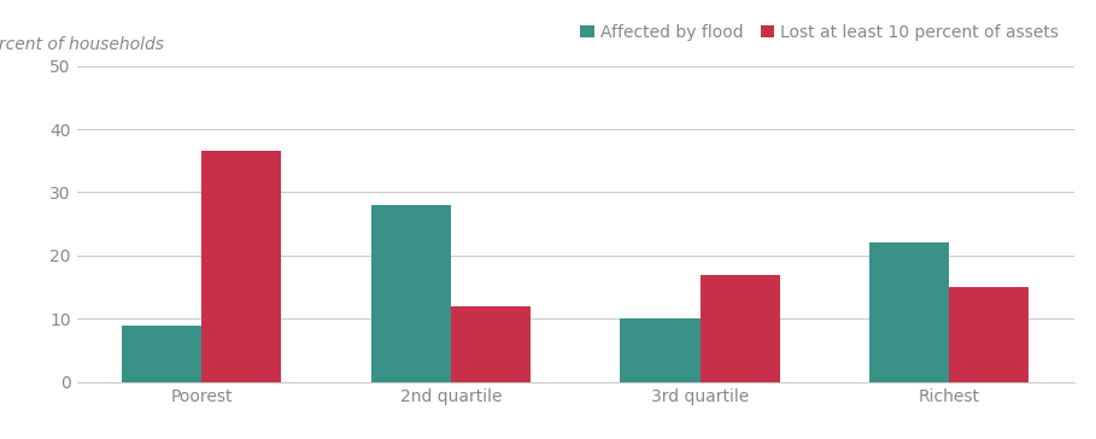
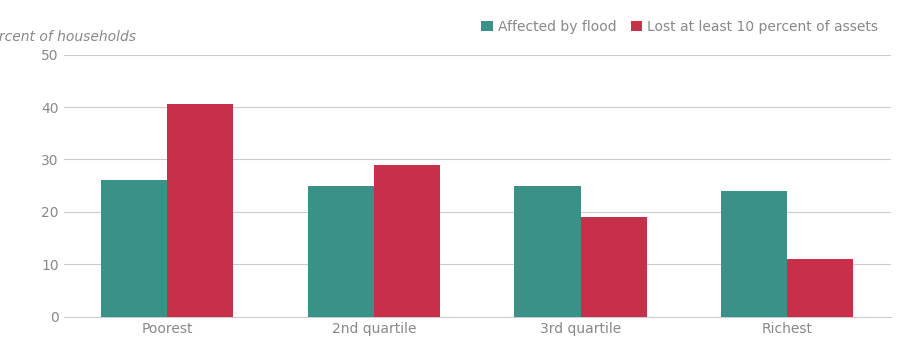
Affected by flood/Poorest: 9 -> 26
Lost at least 10 percent of assets/Poorest: 36.6 -> 40.5
Affected by flood/2nd quartile: 28 -> 25
Lost at least 10 percent of assets/2nd quartile: 12.0 -> 29.0
Affected by flood/3rd quartile: 10 -> 25
Lost at least 10 percent of assets/3rd quartile: 17.0 -> 19.0
Affected by flood/Richest: 22 -> 24
Lost at least 10 percent of assets/Richest: 15.0 -> 11.0
